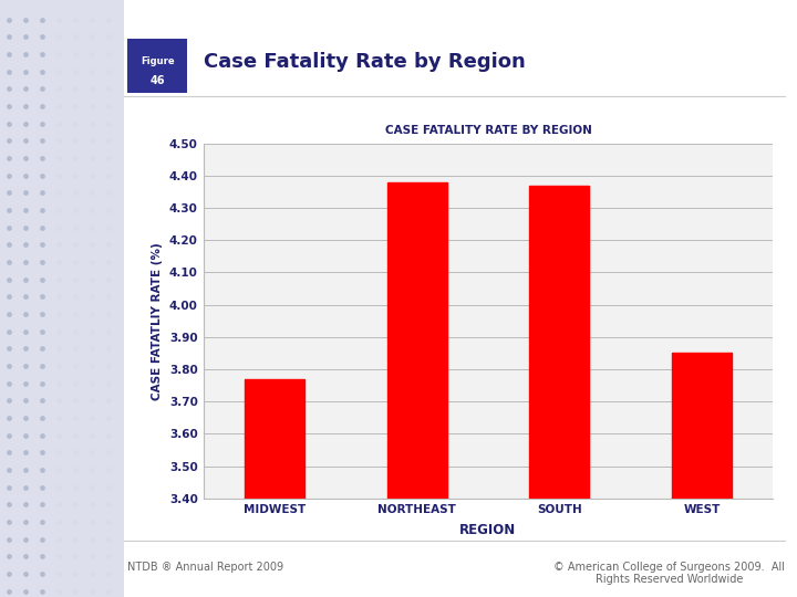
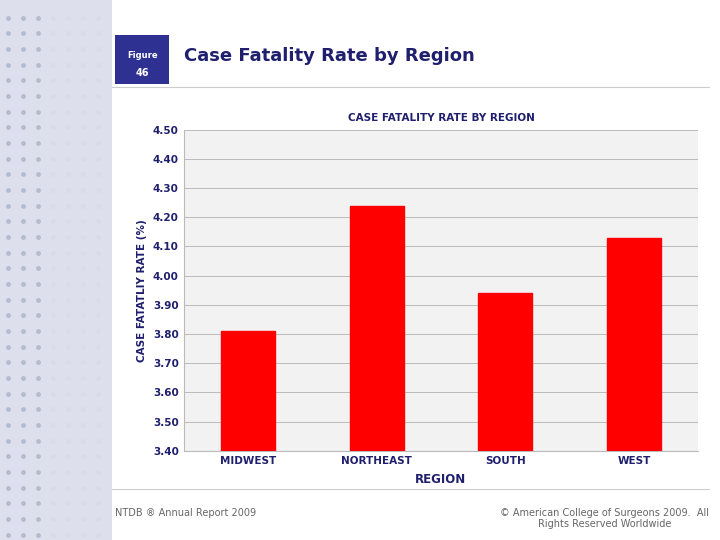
MIDWEST: 3.77 -> 3.81
NORTHEAST: 4.38 -> 4.24
SOUTH: 4.37 -> 3.94
WEST: 3.85 -> 4.13
